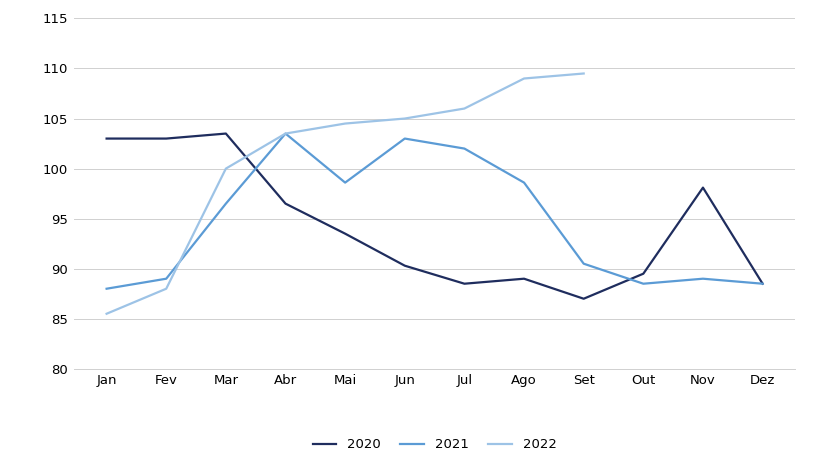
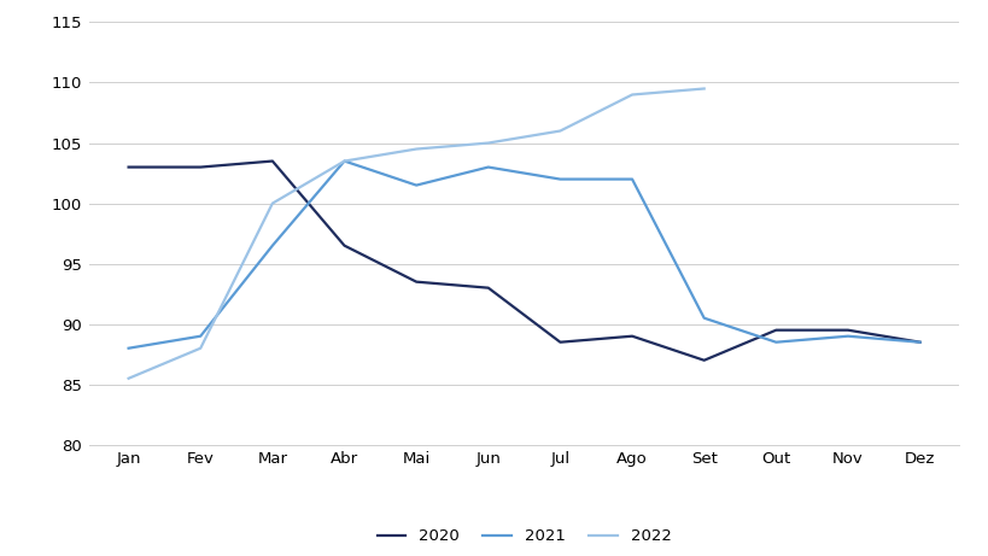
2021/Mai: 98.6 -> 101.5
2020/Jun: 90.3 -> 93.0
2021/Ago: 98.6 -> 102.0
2020/Nov: 98.1 -> 89.5
